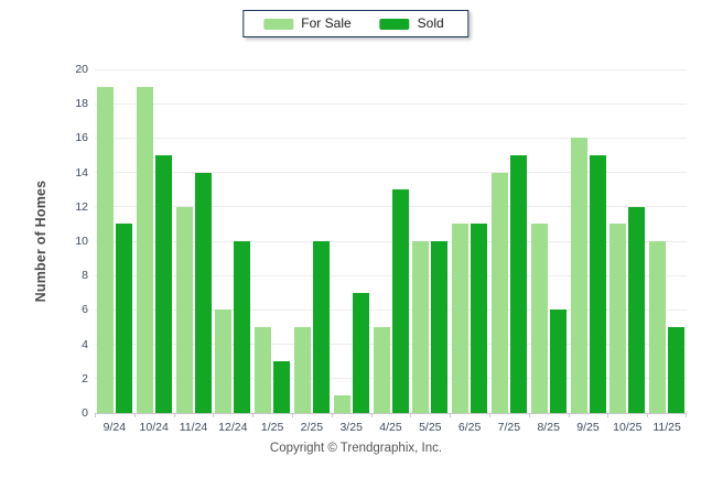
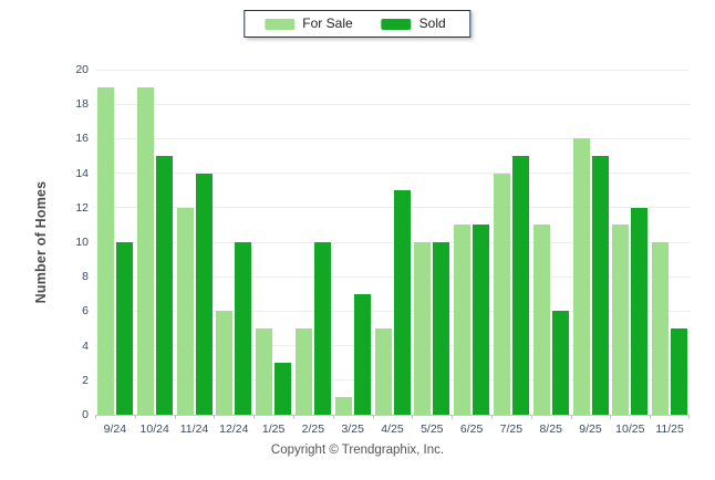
Sold/9/24: 11 -> 10
